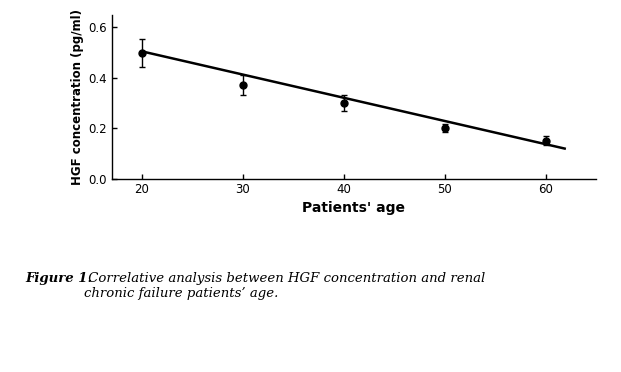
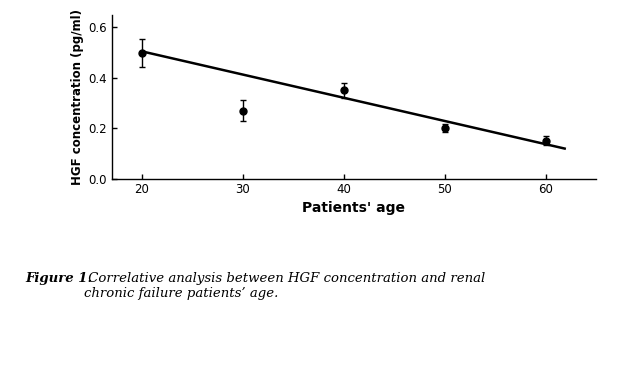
30: 0.37 -> 0.27
40: 0.30 -> 0.35
